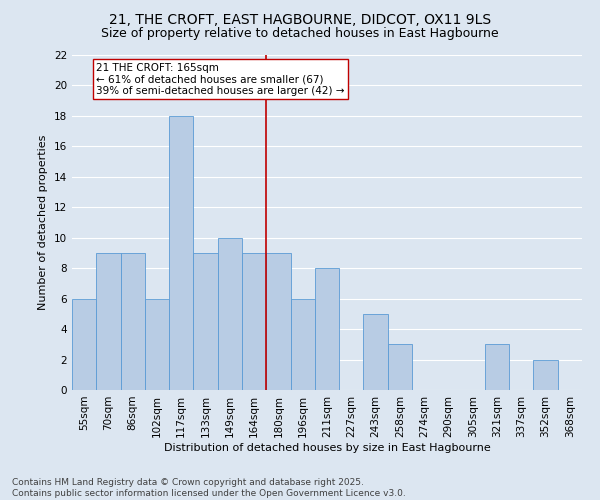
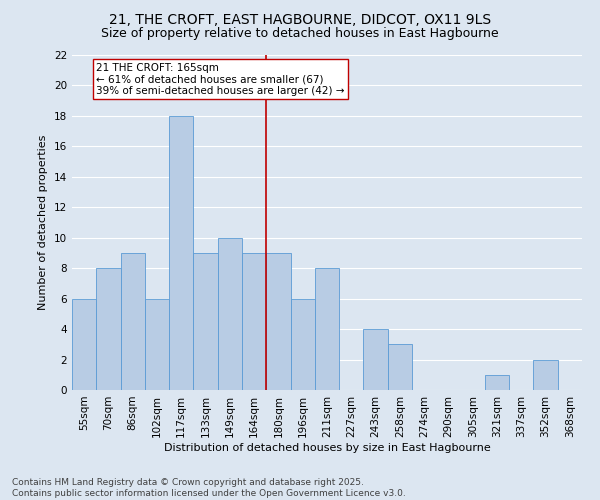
70sqm: 9 -> 8
243sqm: 5 -> 4
321sqm: 3 -> 1
